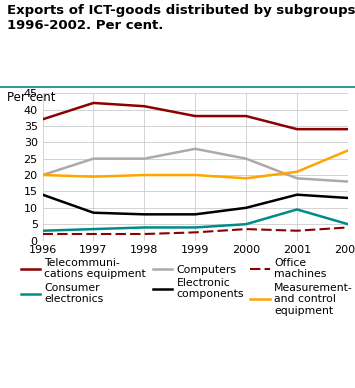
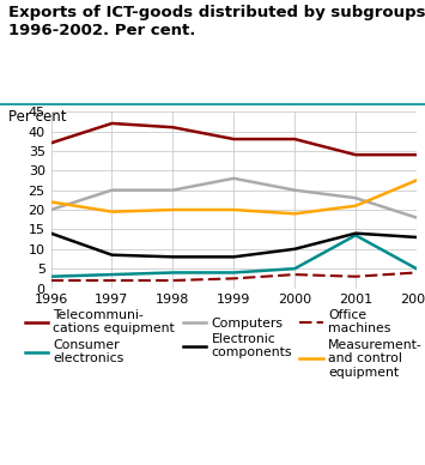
Measurement- and control equipment/1996: 20.0 -> 22.0
Consumer electronics/2001: 9.5 -> 13.5
Computers/2001: 19 -> 23
